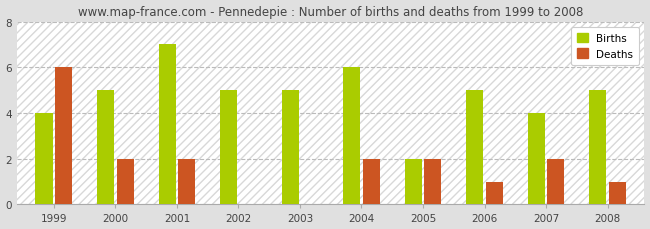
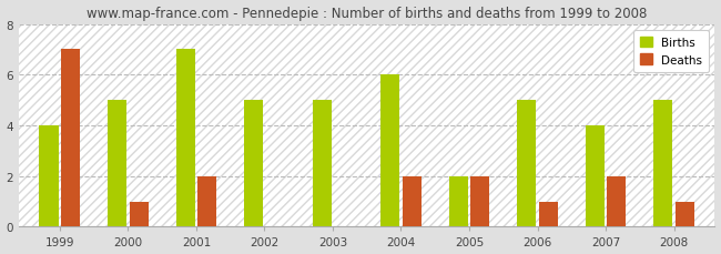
Deaths/1999: 6 -> 7
Deaths/2000: 2 -> 1
